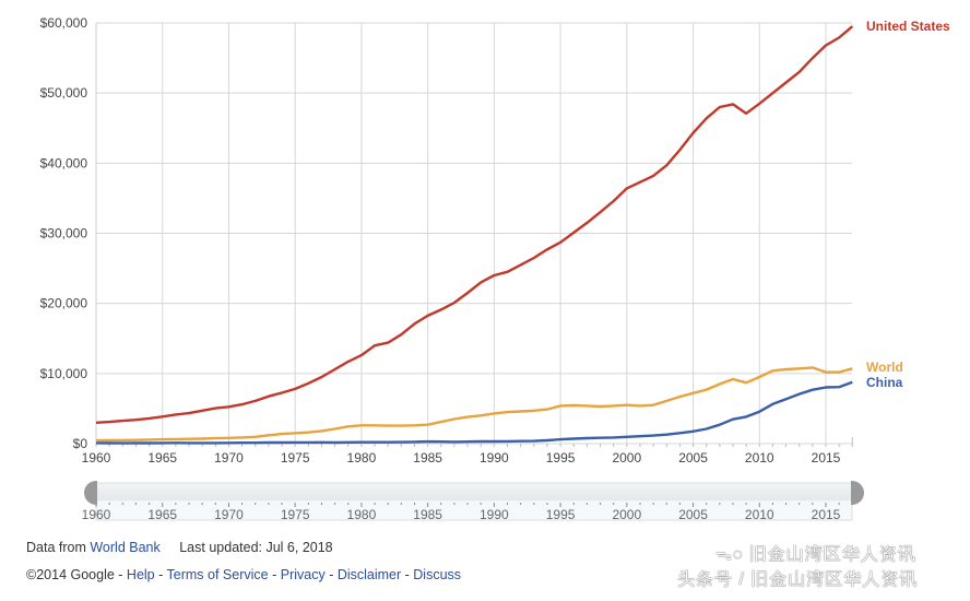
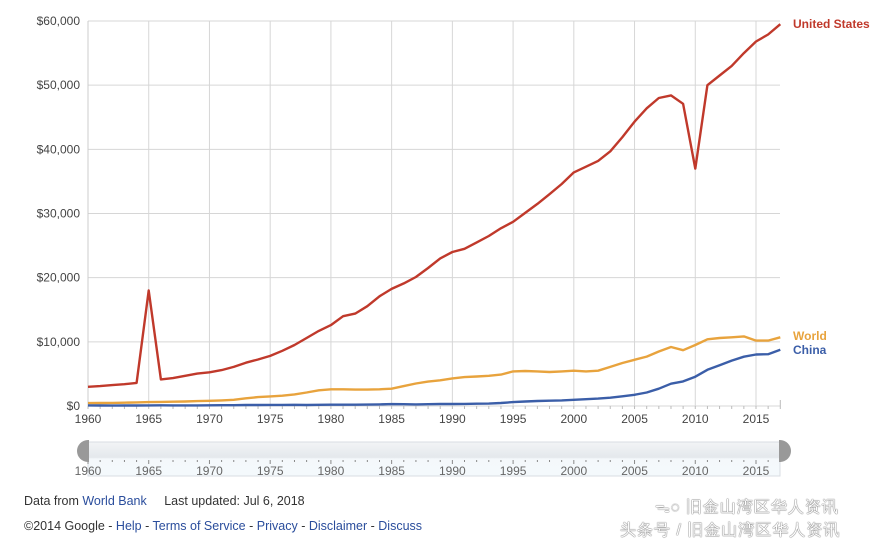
United States/1965: $4000 -> $18000
United States/2010: $48000 -> $37000
